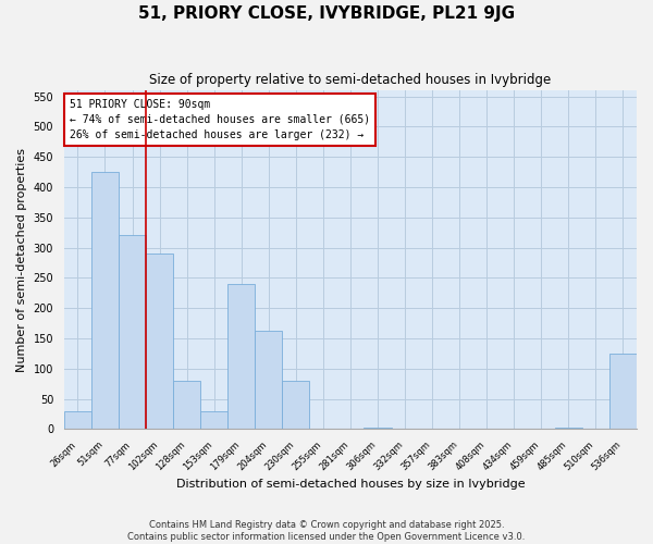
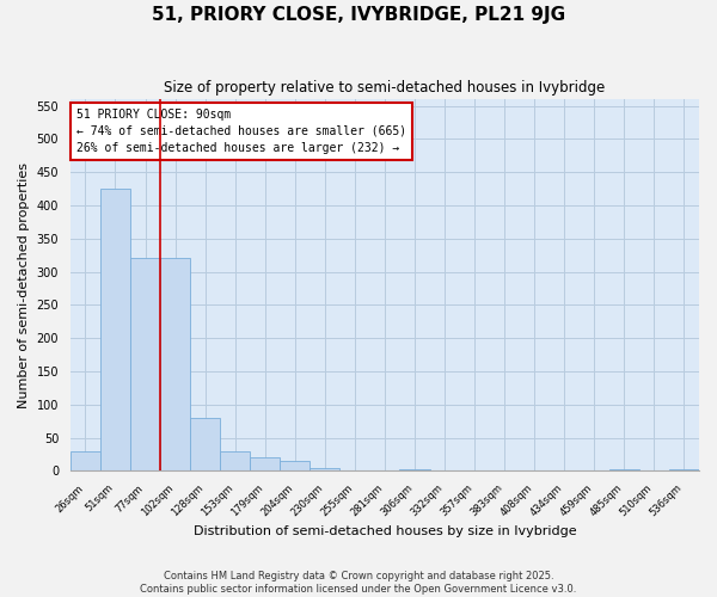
102sqm: 290 -> 320
179sqm: 240 -> 20
204sqm: 162 -> 15
230sqm: 80 -> 5
536sqm: 124 -> 3
